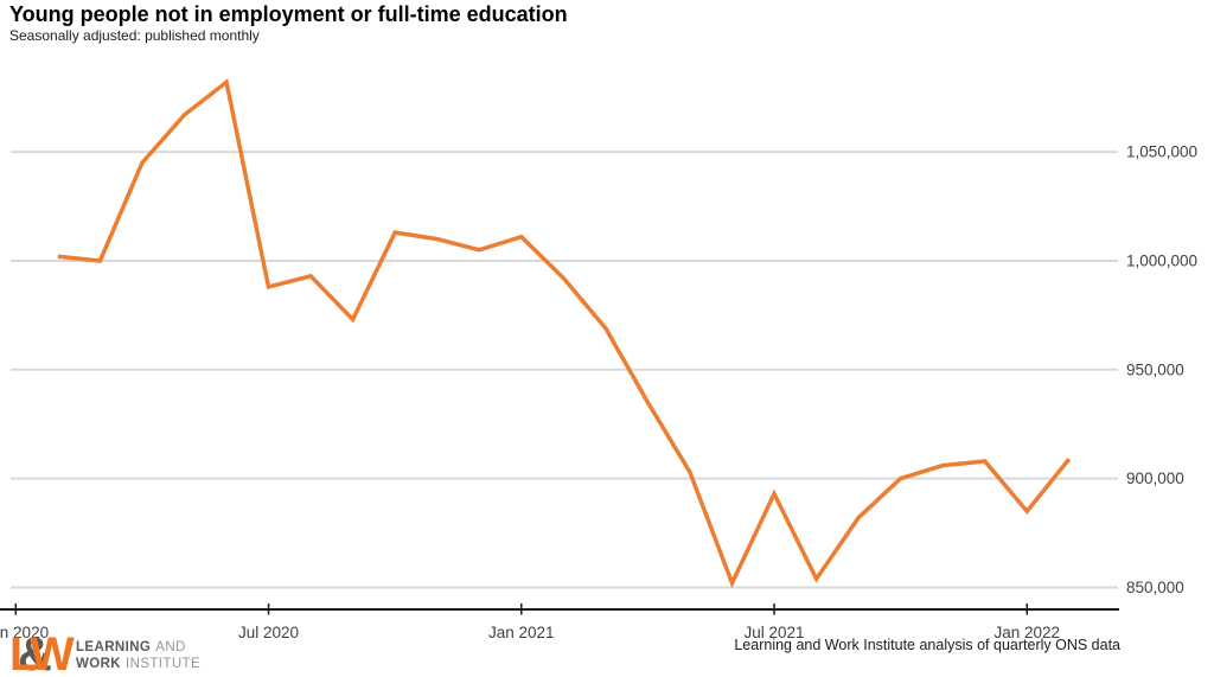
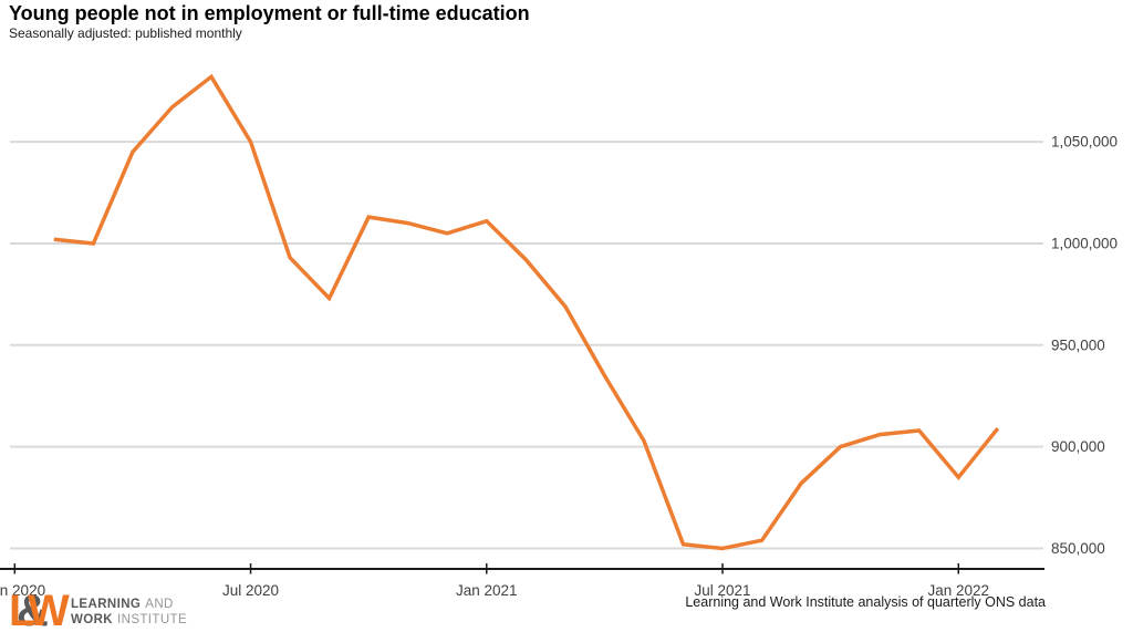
Jul 2020: 988000 -> 1050000
Jul 2021: 893000 -> 850000
